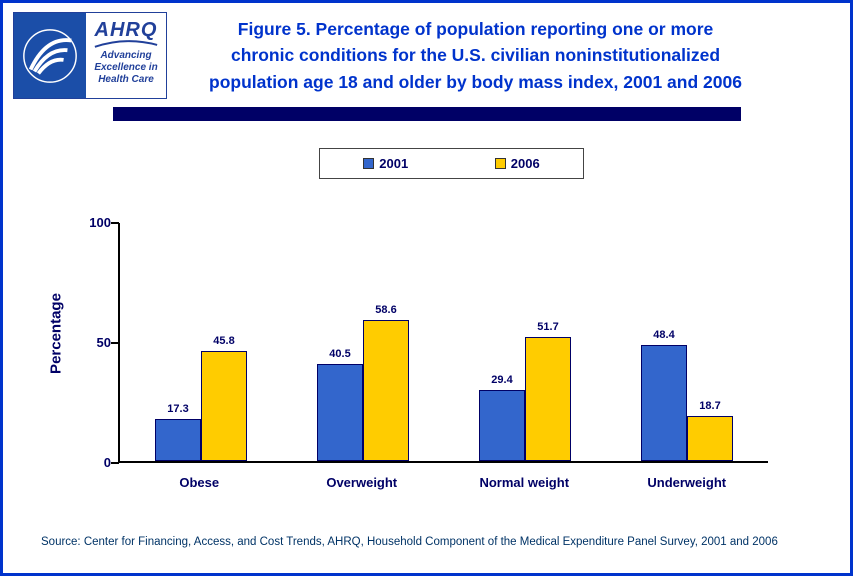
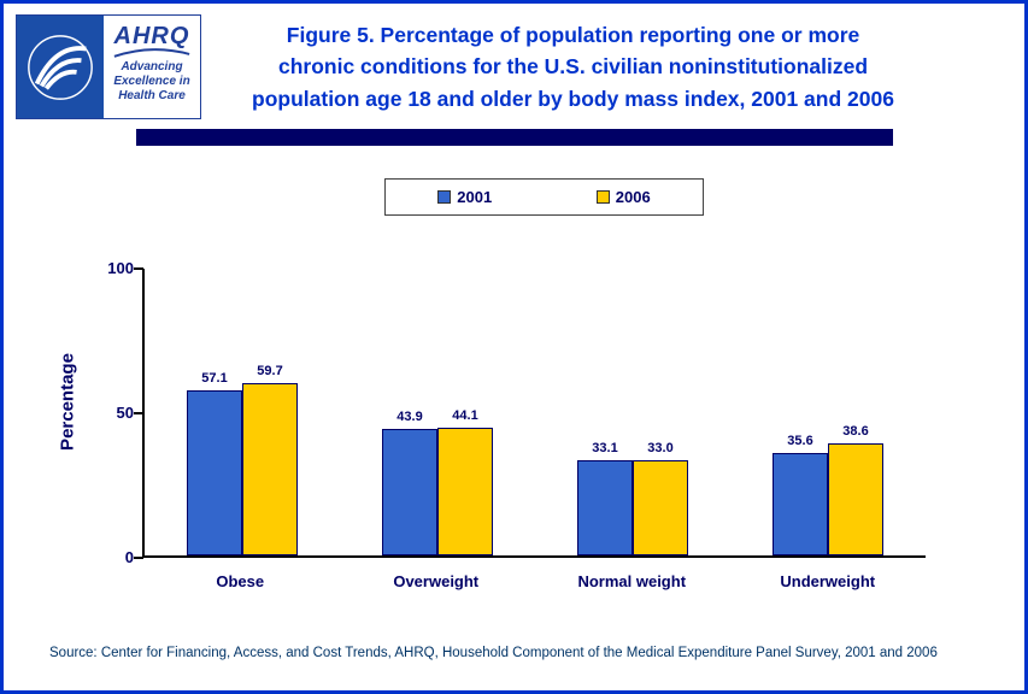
2001/Obese: 17.3 -> 57.1
2006/Obese: 45.8 -> 59.7
2001/Overweight: 40.5 -> 43.9
2006/Overweight: 58.6 -> 44.1
2001/Normal weight: 29.4 -> 33.1
2006/Normal weight: 51.7 -> 33.0
2001/Underweight: 48.4 -> 35.6
2006/Underweight: 18.7 -> 38.6
